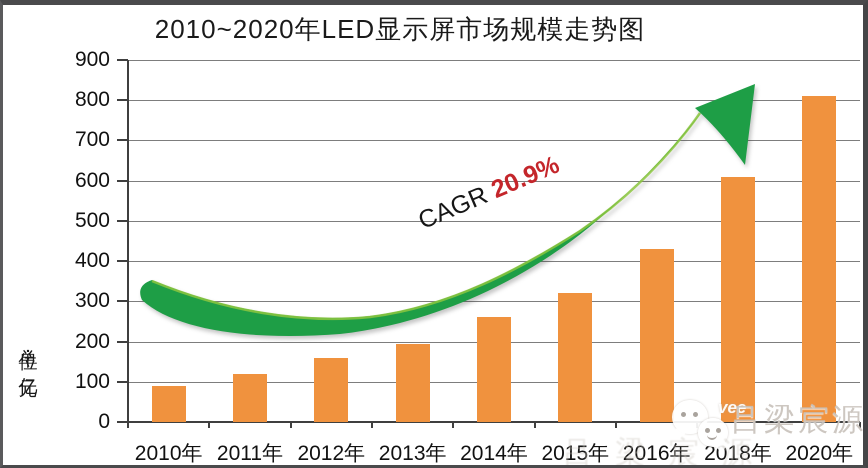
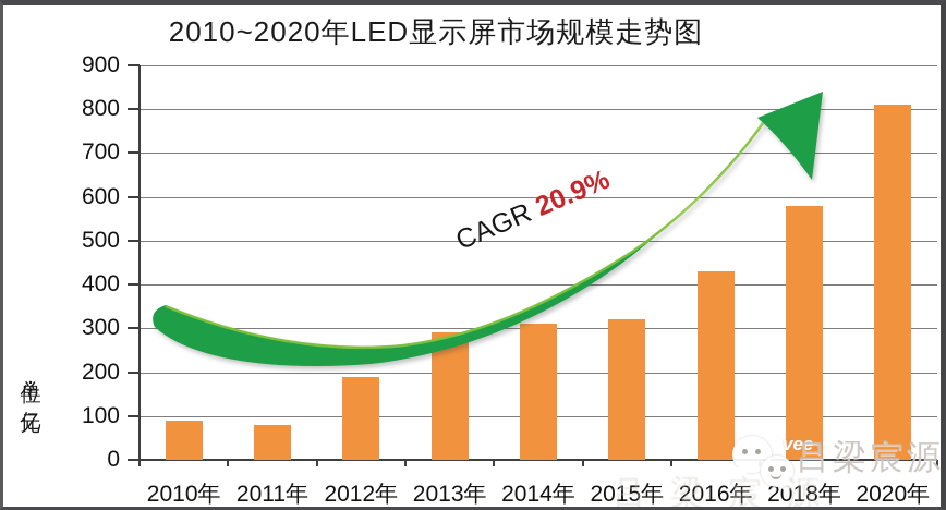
2011年: 120 -> 80
2012年: 160 -> 190
2013年: 200 -> 290
2014年: 260 -> 310
2018年: 610 -> 580
